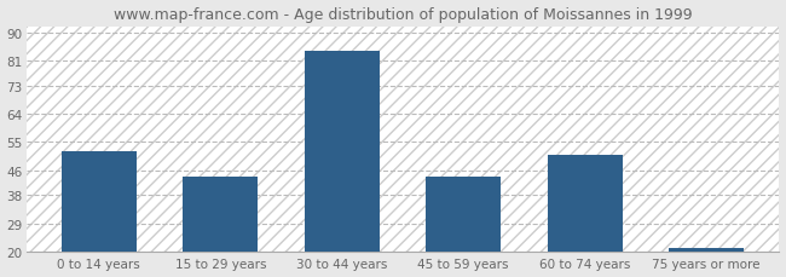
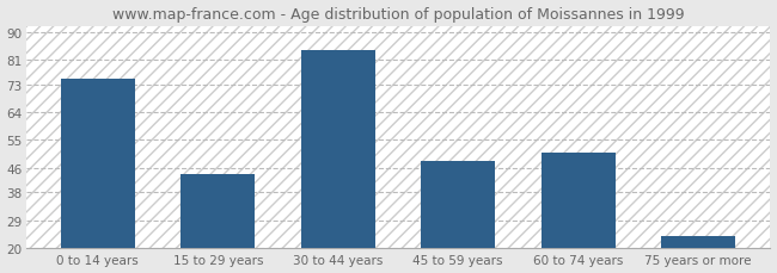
0 to 14 years: 52 -> 75
45 to 59 years: 44 -> 48
75 years or more: 21 -> 24
